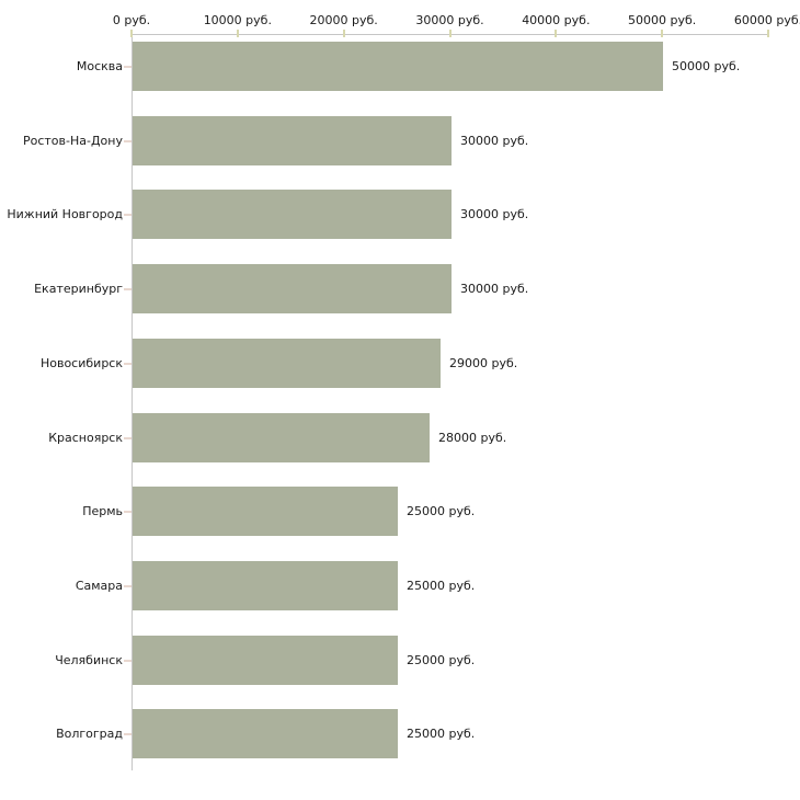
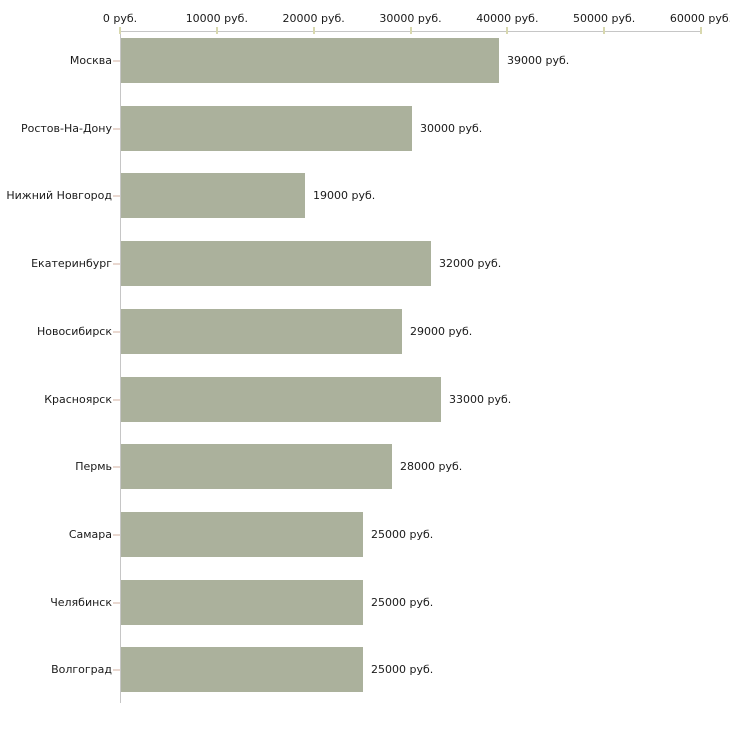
Москва: 50000 -> 39000
Нижний Новгород: 30000 -> 19000
Екатеринбург: 30000 -> 32000
Красноярск: 28000 -> 33000
Пермь: 25000 -> 28000
